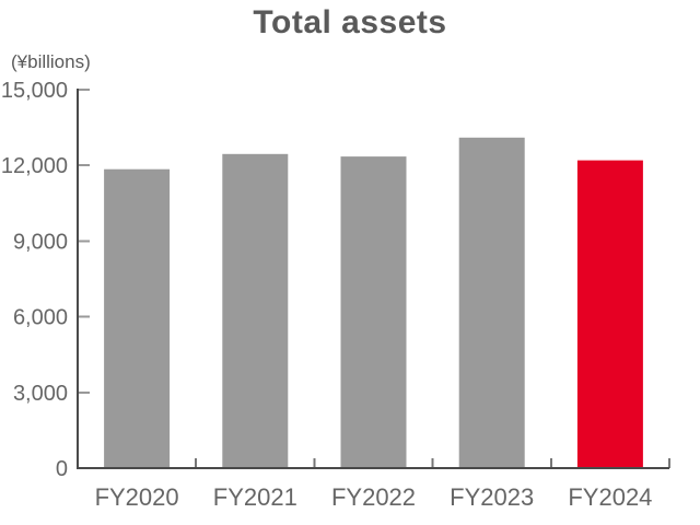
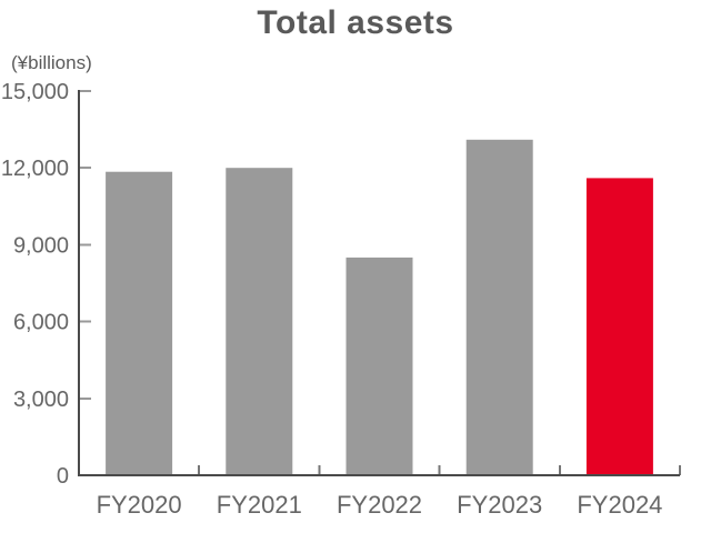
FY2021: 12400 -> 12000
FY2022: 12400 -> 8500
FY2024: 12200 -> 11600
